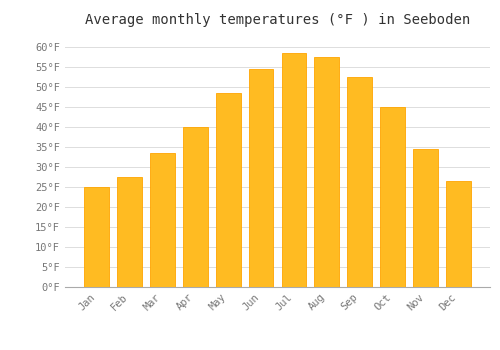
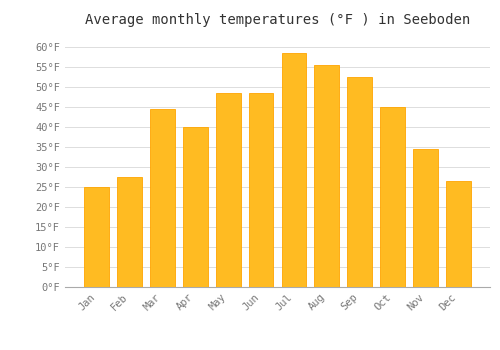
Mar: 33.5°F -> 44.5°F
Jun: 54.5°F -> 48.5°F
Aug: 57.5°F -> 55.5°F
